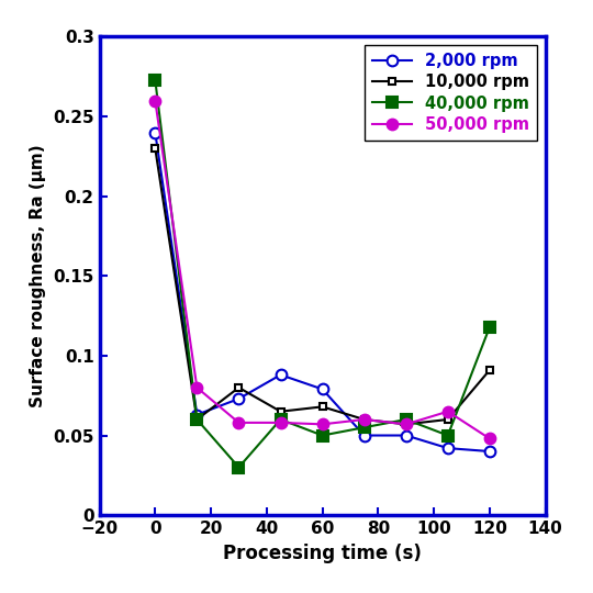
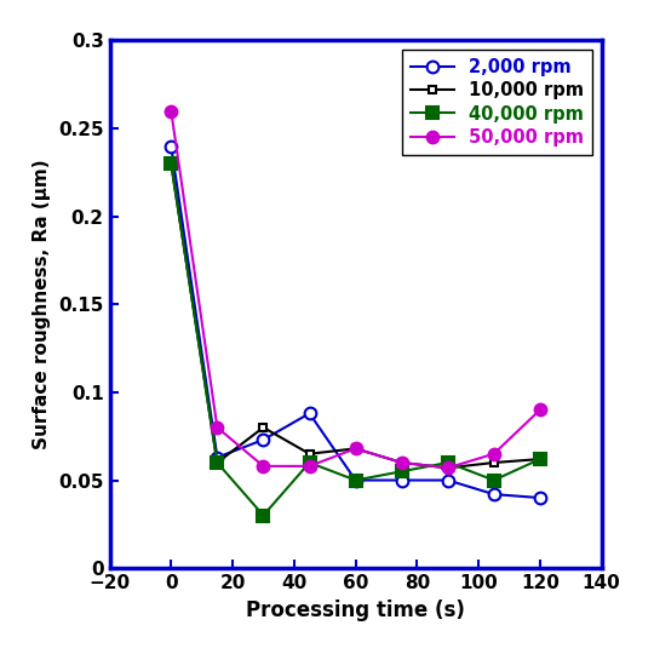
40,000 rpm/0: 0.273 -> 0.230
2,000 rpm/60: 0.079 -> 0.050
50,000 rpm/60: 0.057 -> 0.068
10,000 rpm/120: 0.091 -> 0.062
40,000 rpm/120: 0.118 -> 0.062
50,000 rpm/120: 0.048 -> 0.090
